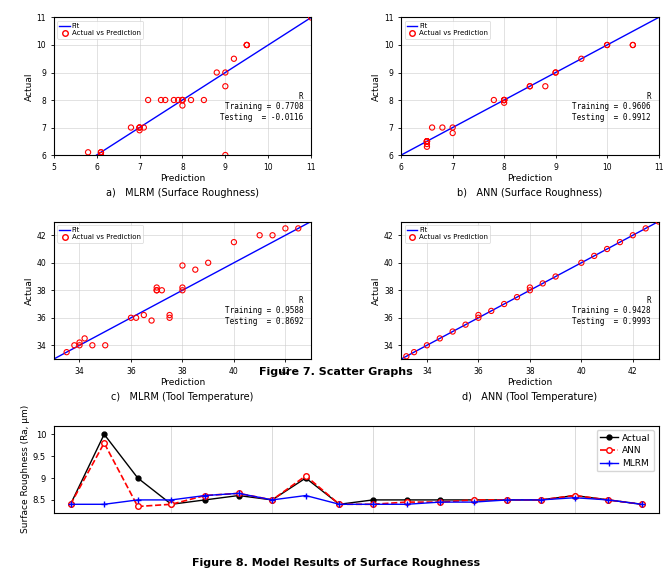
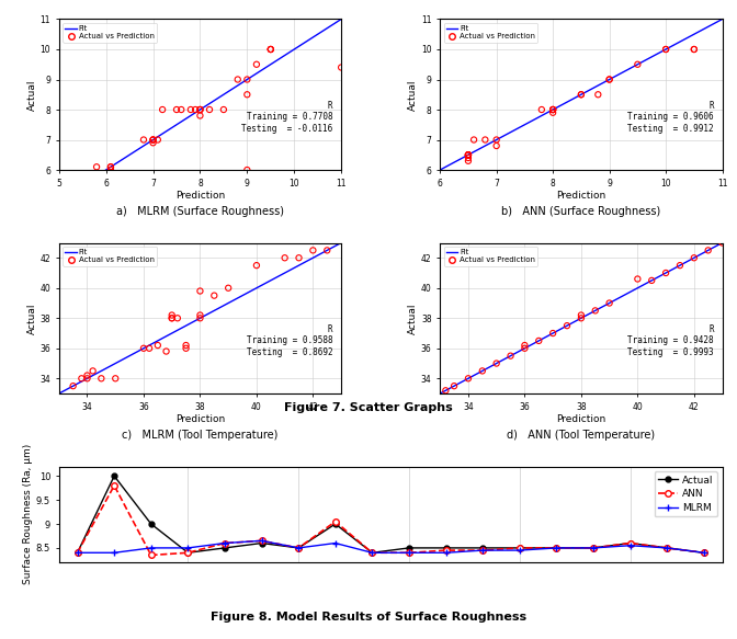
a) MLRM (Surface Roughness)/11: 11.0 -> 9.4
d) ANN (Tool Temperature)/40: 40.0 -> 40.6
